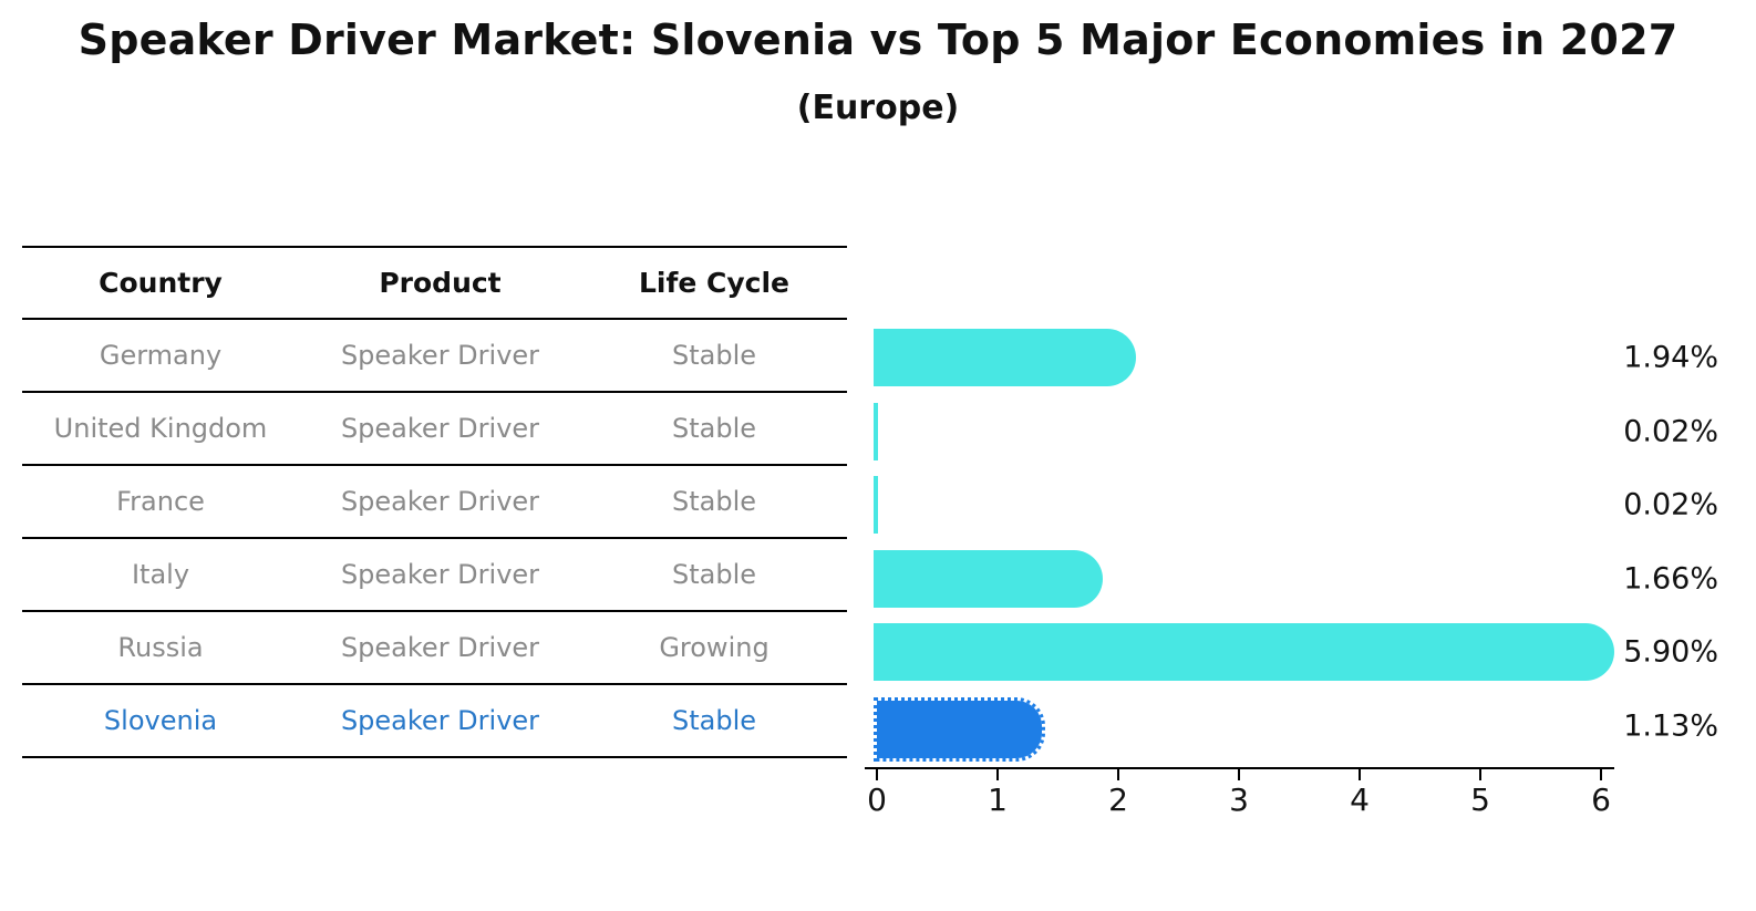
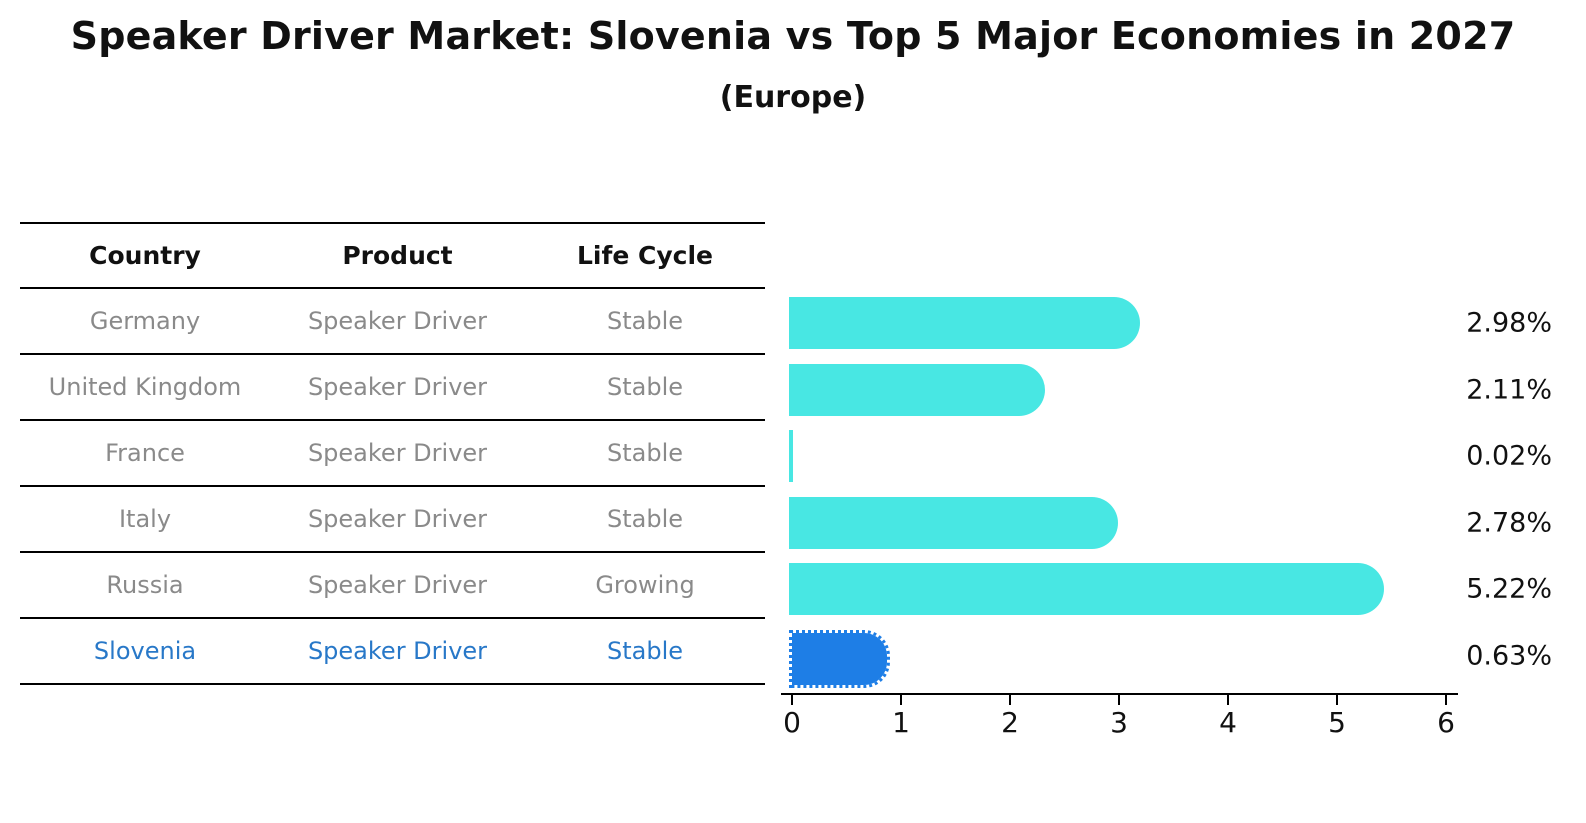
Germany: 1.94% -> 2.98%
United Kingdom: 0.02% -> 2.11%
Italy: 1.66% -> 2.78%
Russia: 5.90% -> 5.22%
Slovenia: 1.13% -> 0.63%
